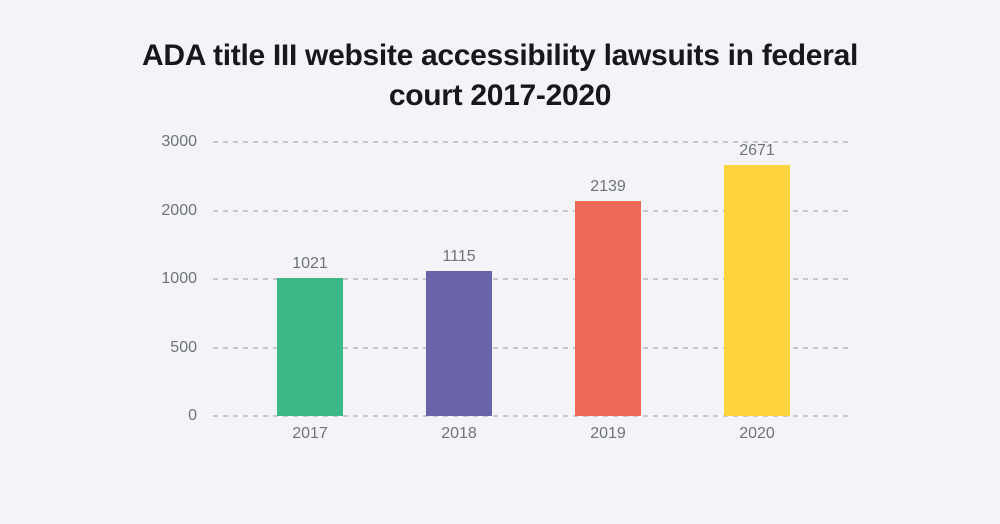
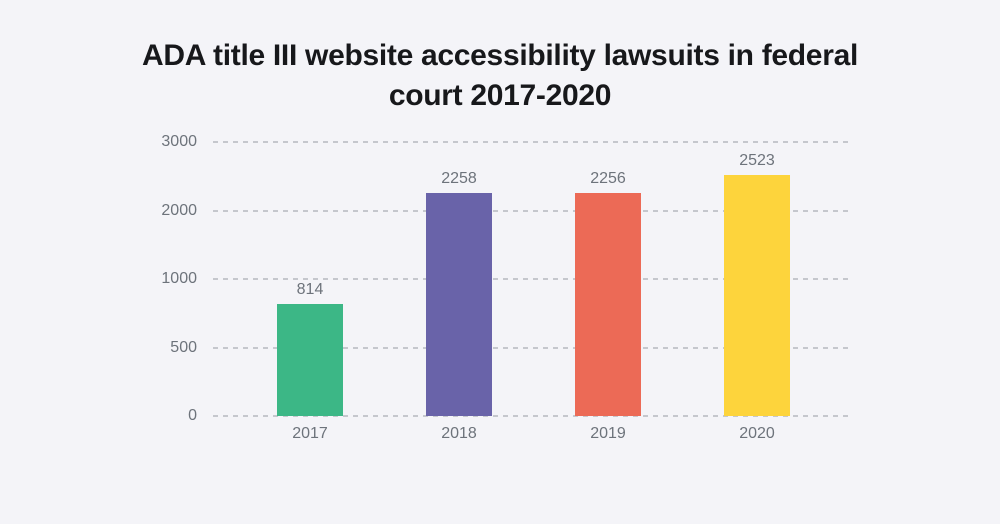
2017: 1021 -> 814
2018: 1115 -> 2258
2019: 2139 -> 2256
2020: 2671 -> 2523
